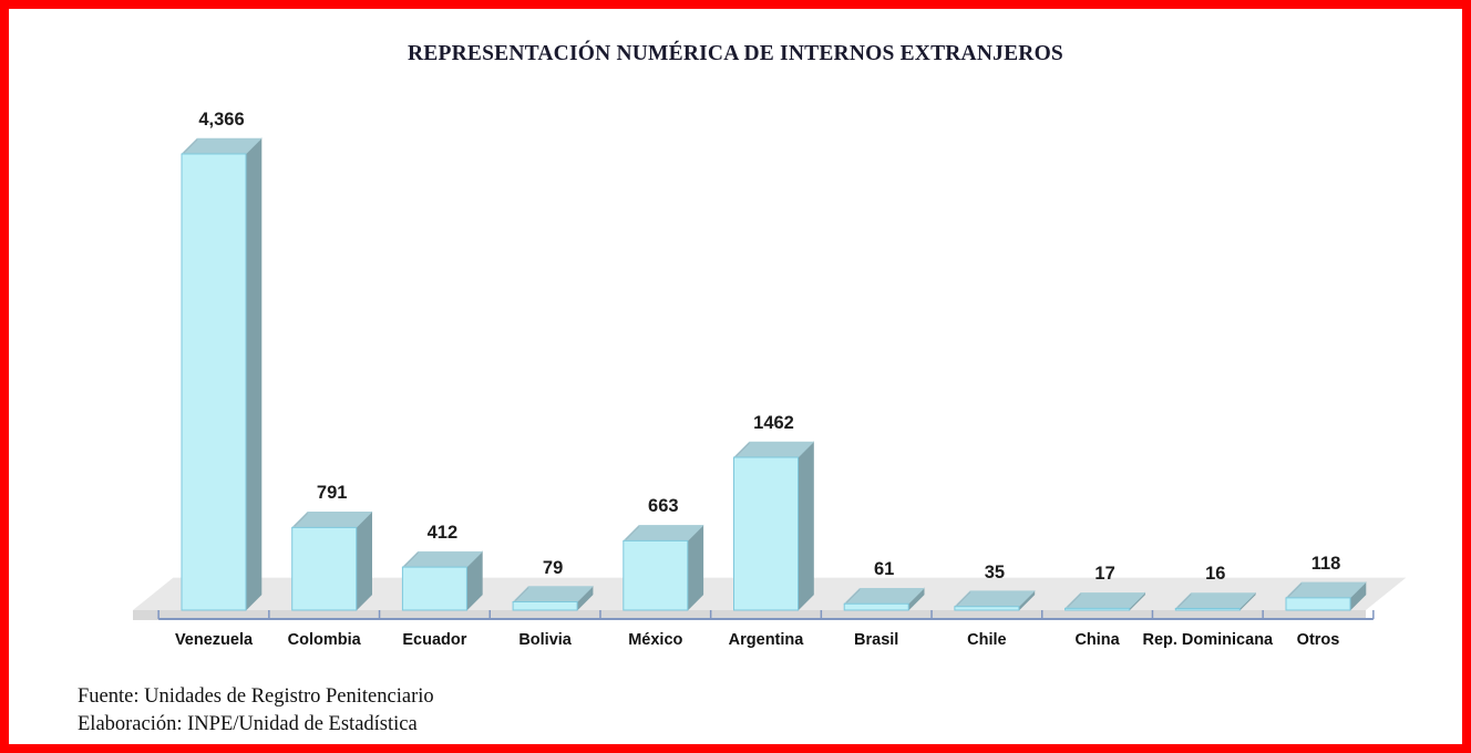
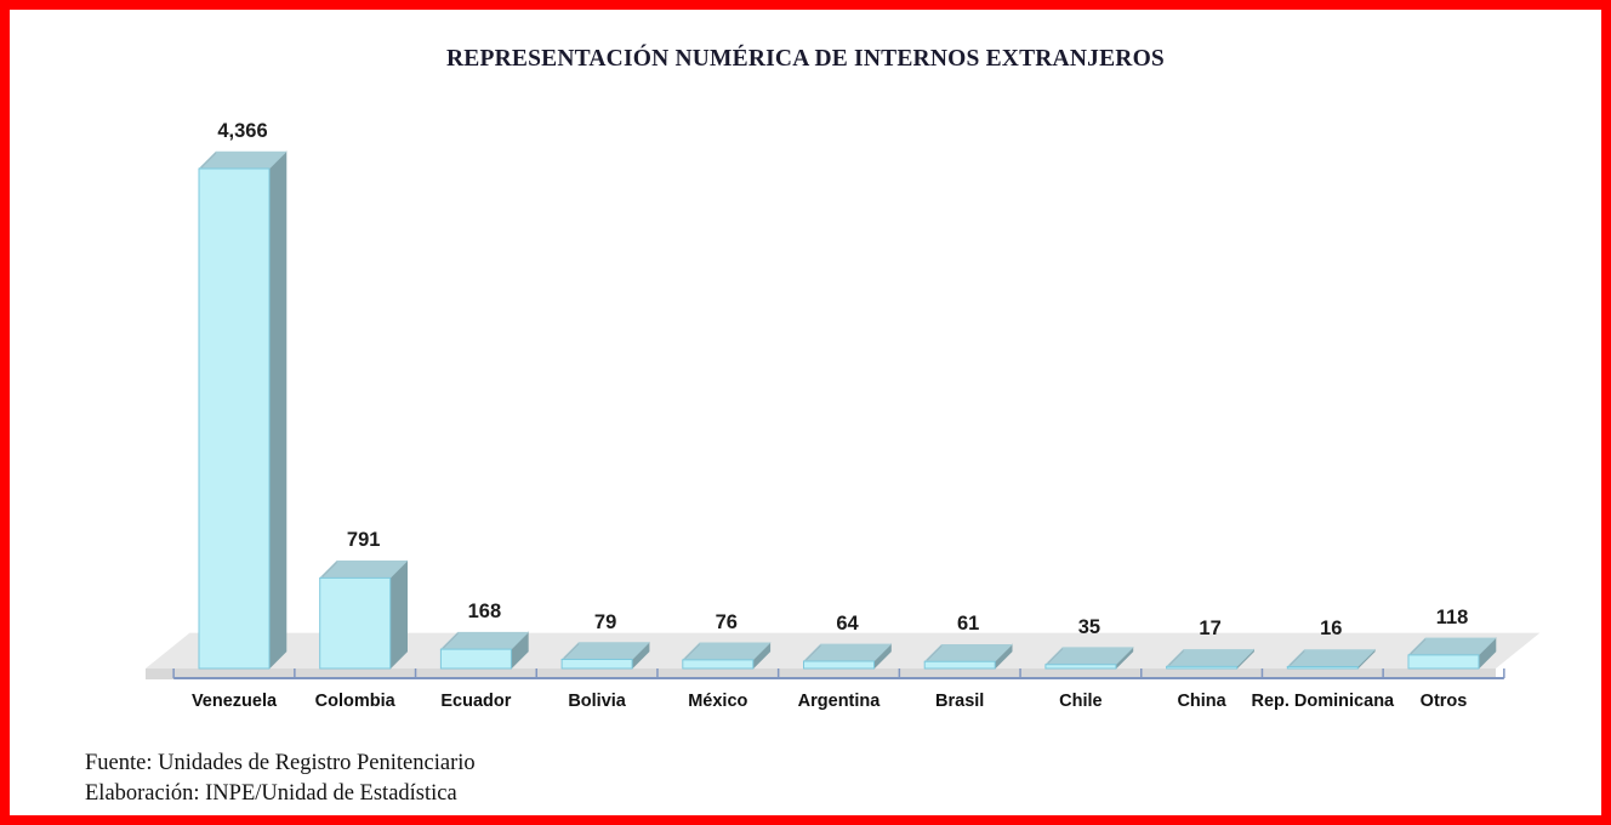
Ecuador: 412 -> 168
México: 663 -> 76
Argentina: 1462 -> 64
